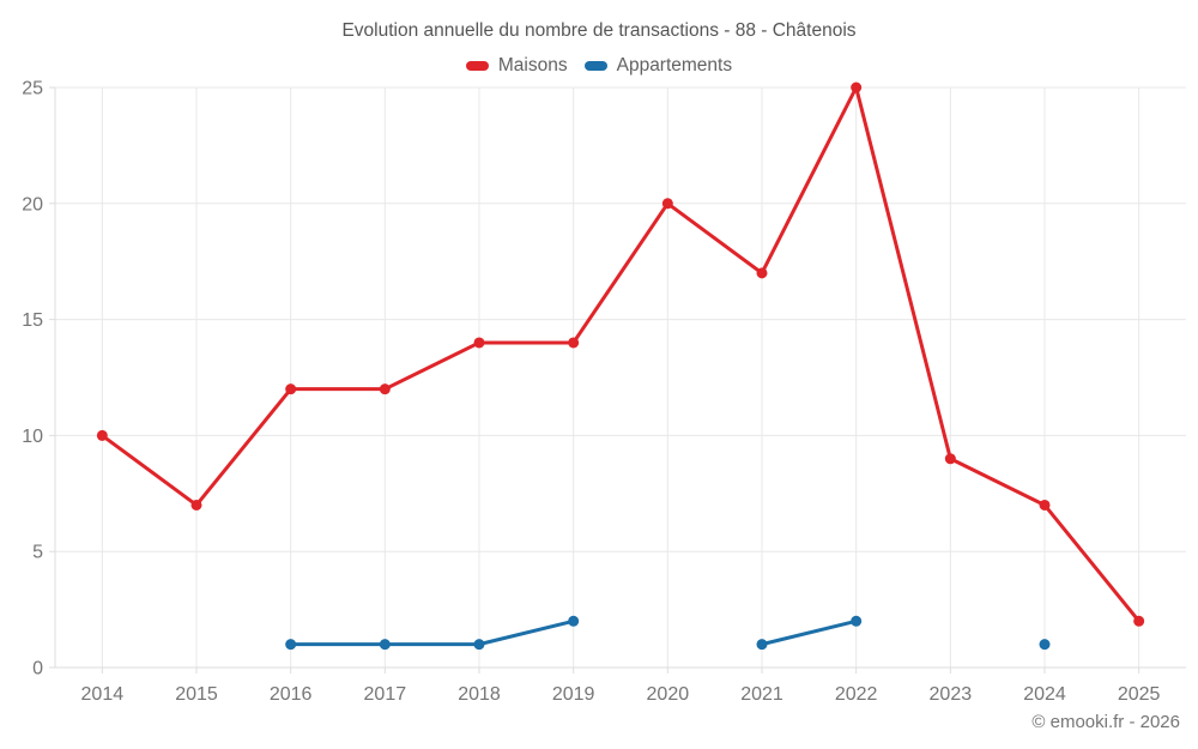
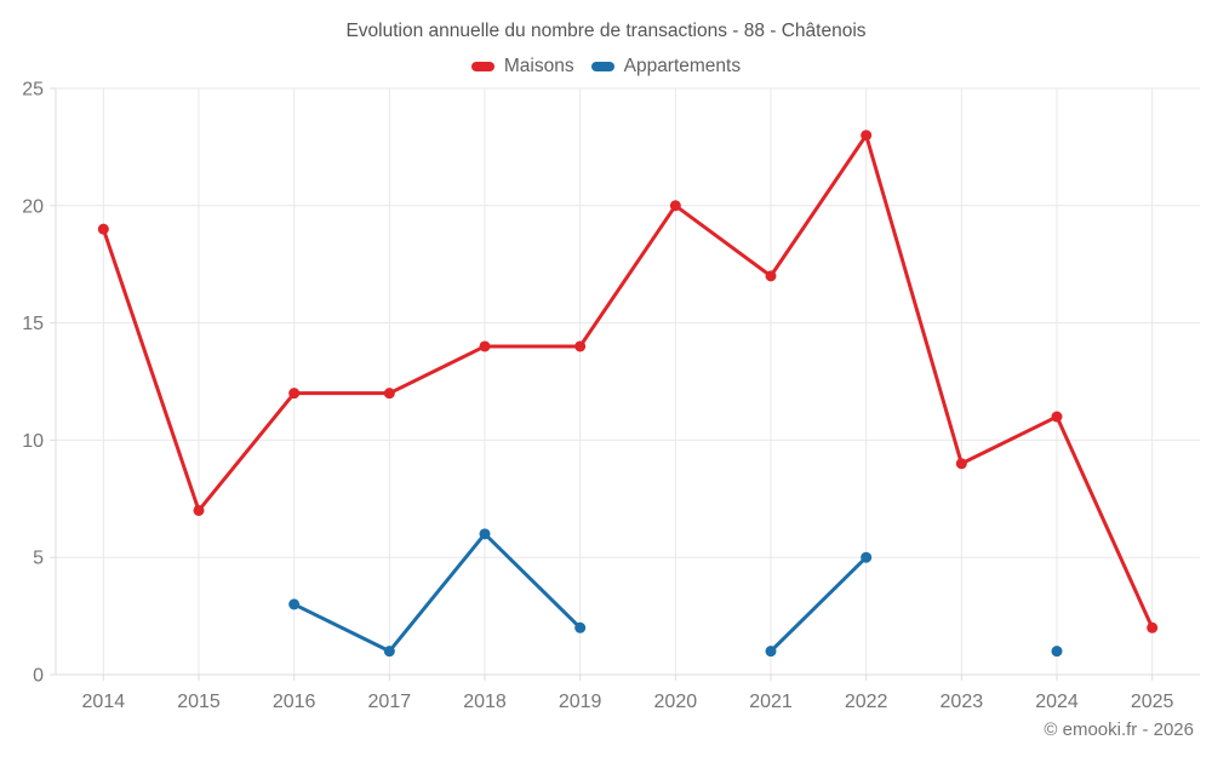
Maisons/2014: 10 -> 19
Appartements/2016: 1 -> 3
Appartements/2018: 1 -> 6
Maisons/2022: 25 -> 23
Appartements/2022: 2 -> 5
Maisons/2024: 7 -> 11
